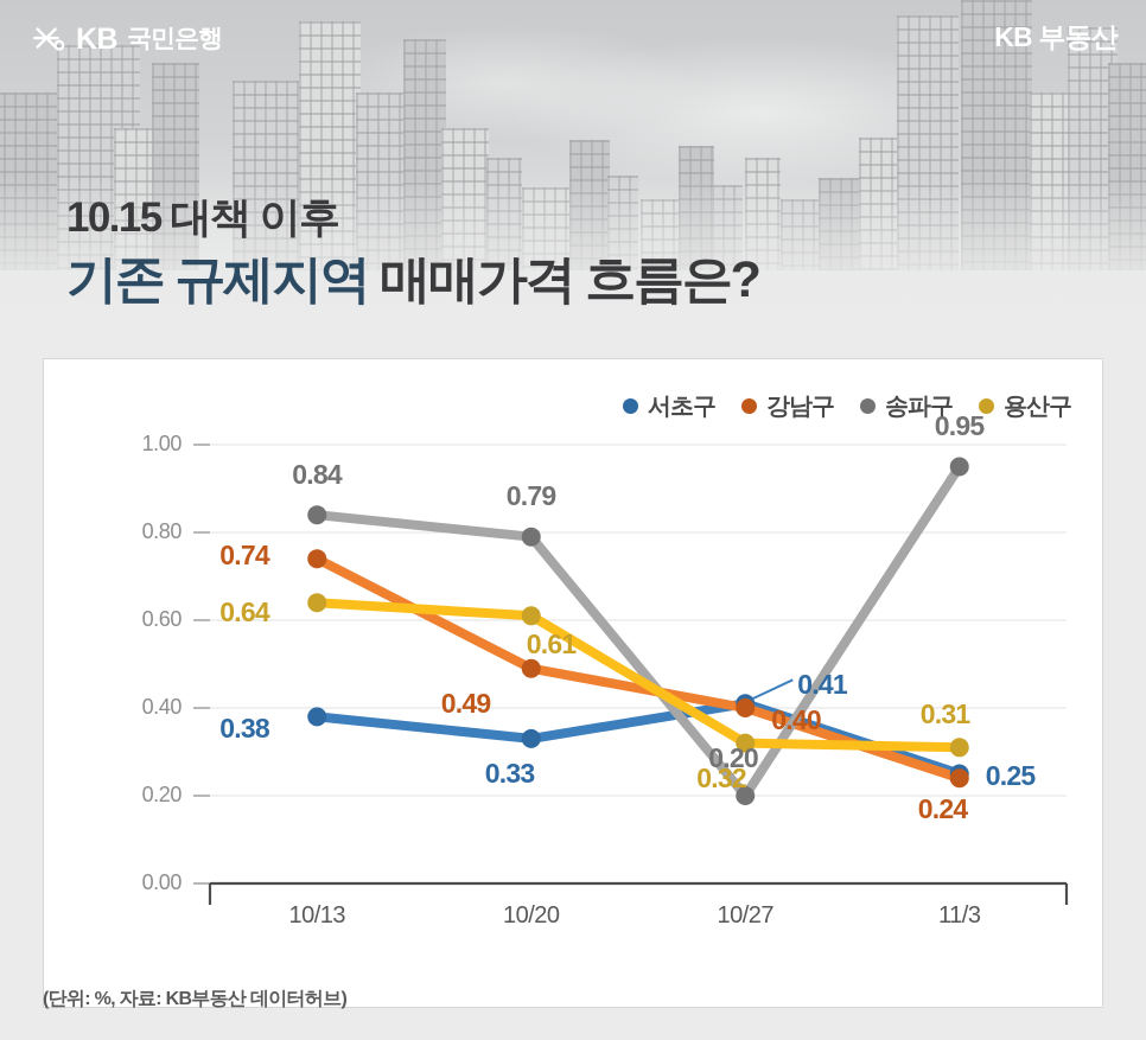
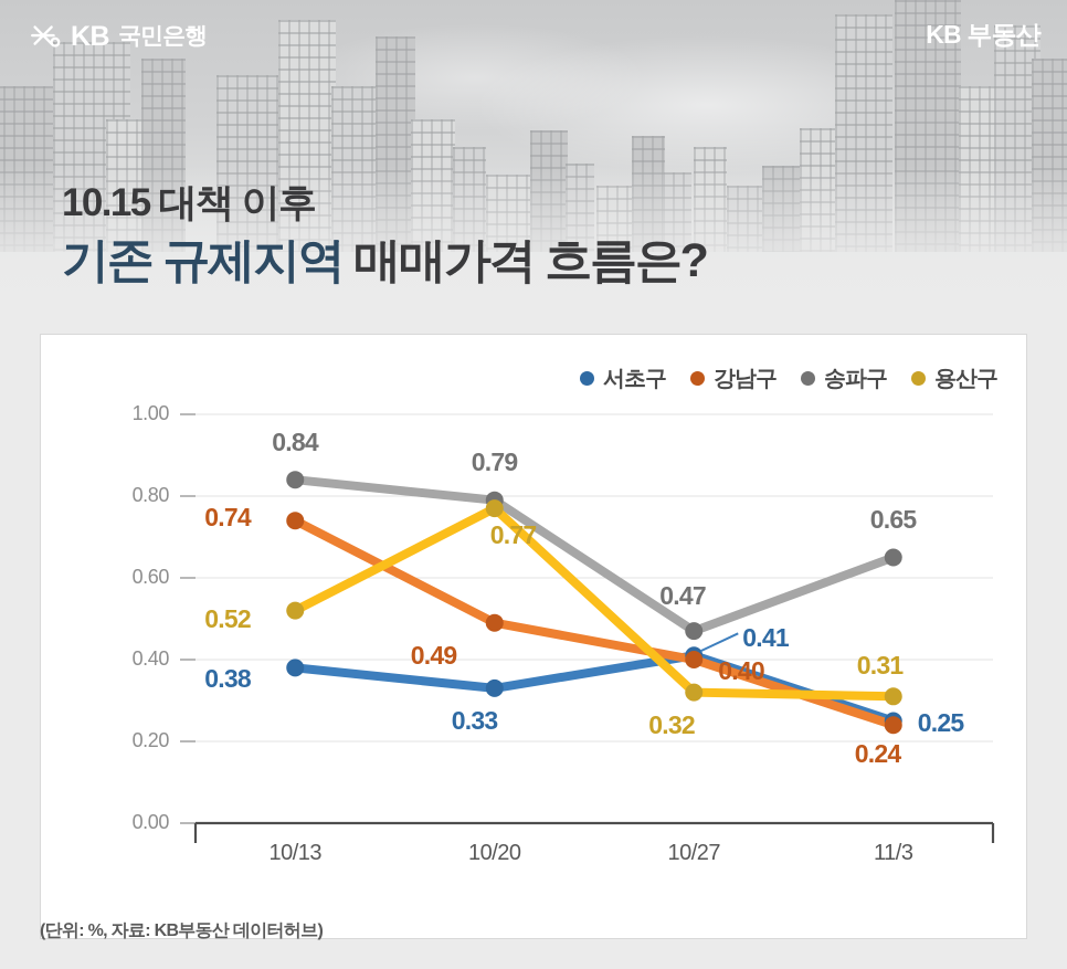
용산구/10/13: 0.64 -> 0.52
용산구/10/20: 0.61 -> 0.77
송파구/10/27: 0.20 -> 0.47
송파구/11/3: 0.95 -> 0.65
